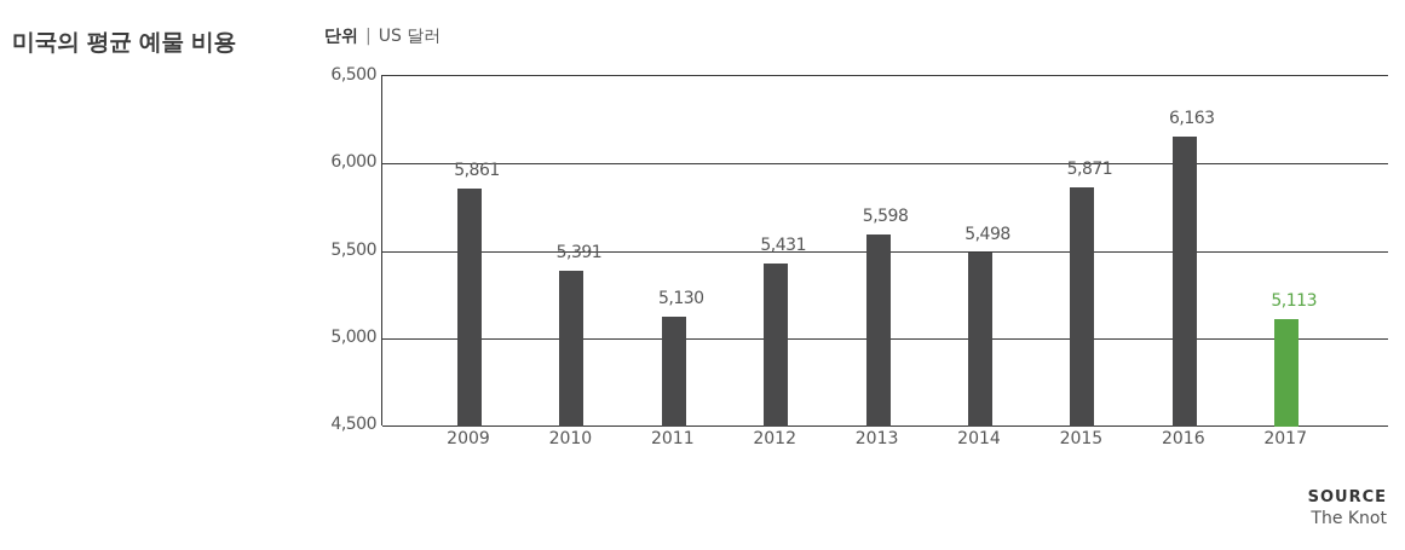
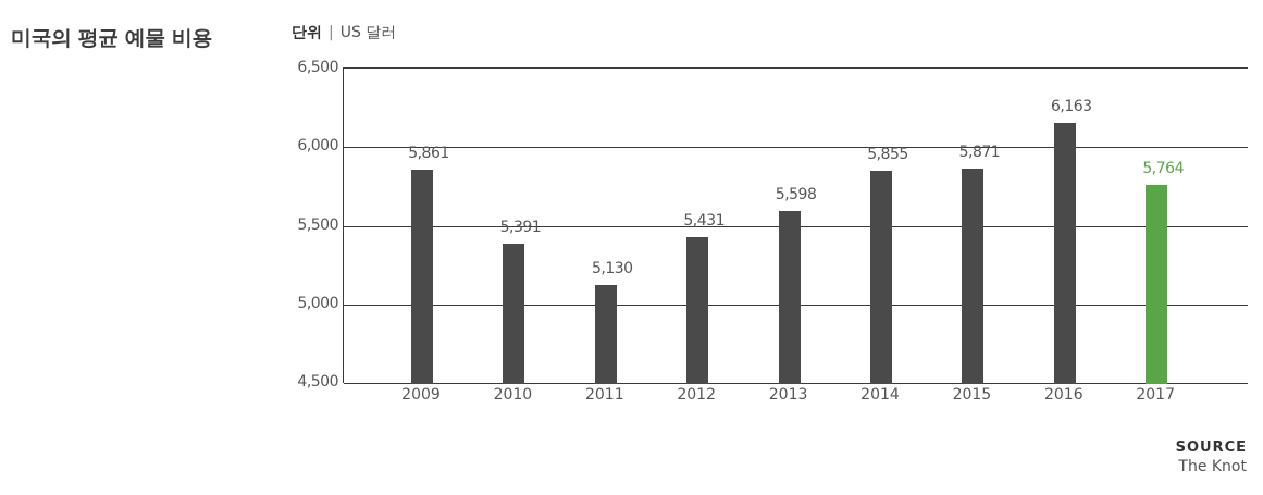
2014: 5,498 -> 5,855
2017: 5,113 -> 5,764
